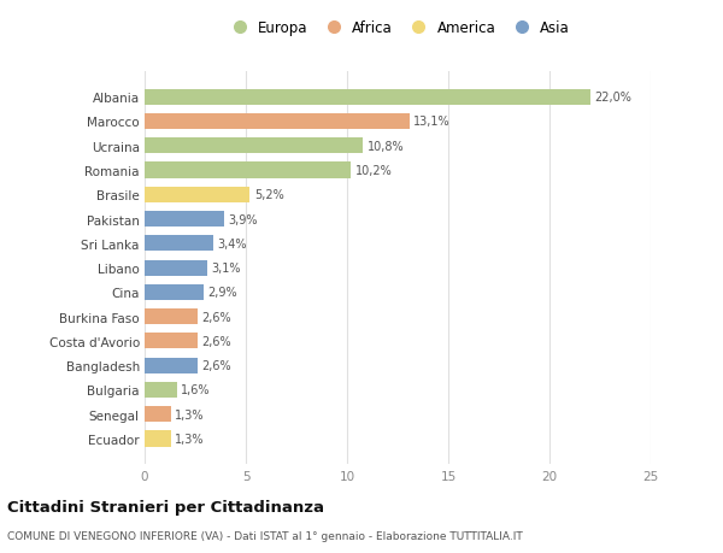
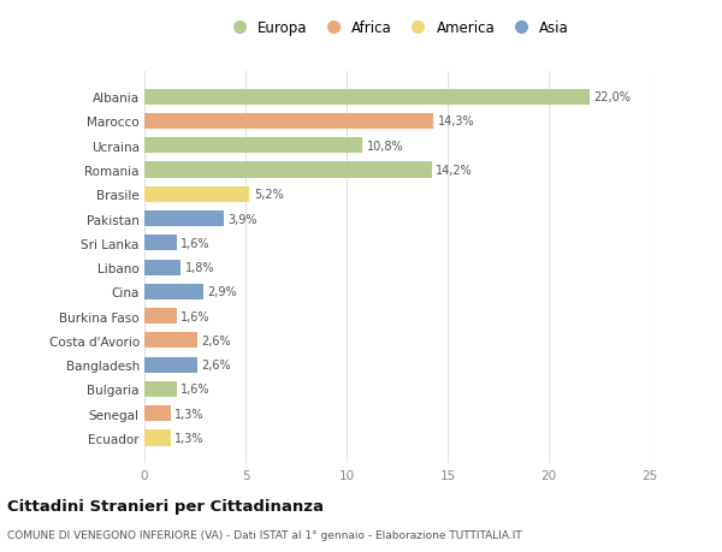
Marocco: 13,1% -> 14,3%
Romania: 10,2% -> 14,2%
Sri Lanka: 3,4% -> 1,6%
Libano: 3,1% -> 1,8%
Burkina Faso: 2,6% -> 1,6%
